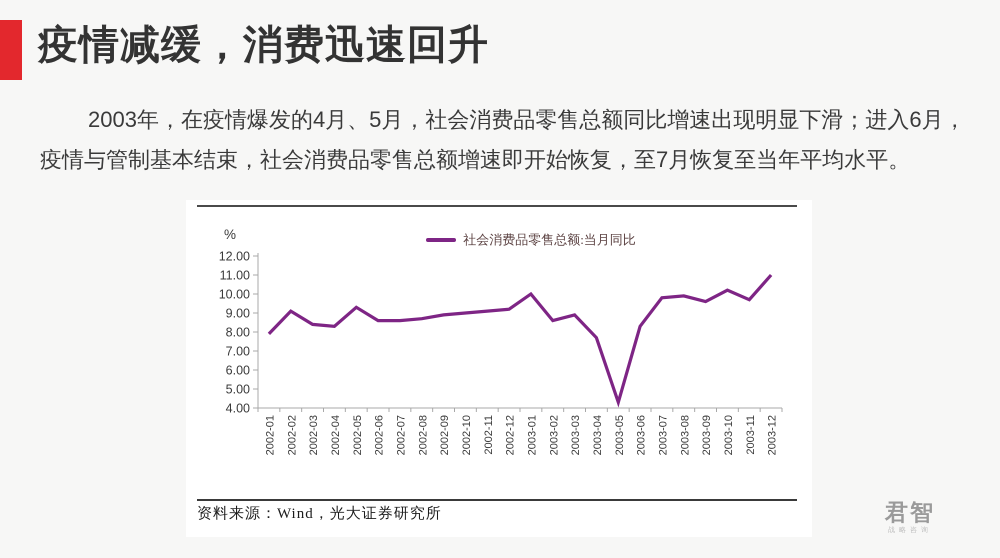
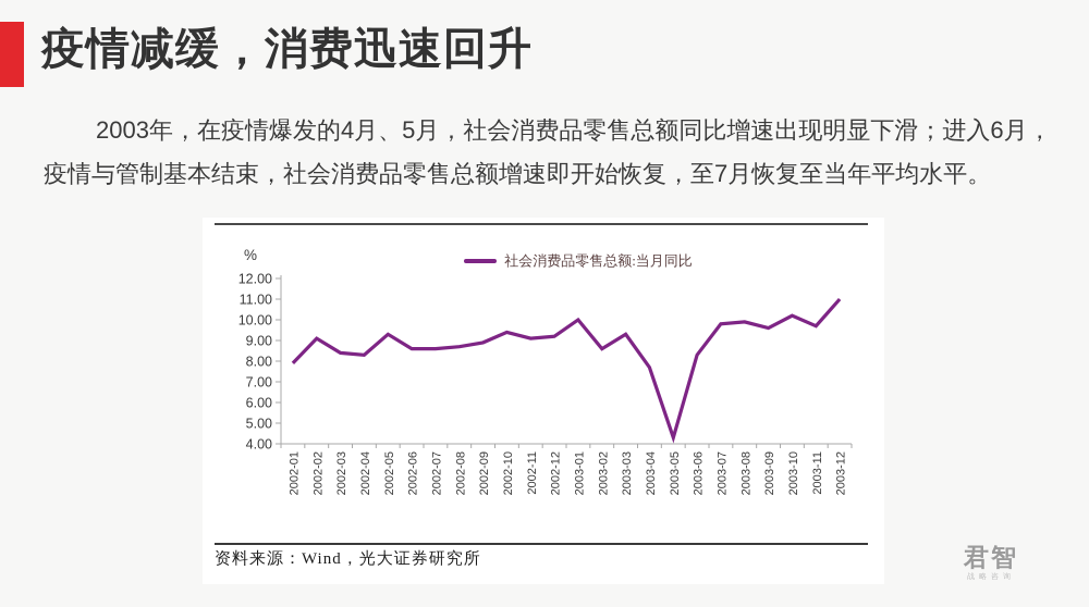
2002-10: 9.0 -> 9.4
2003-03: 8.9 -> 9.3
